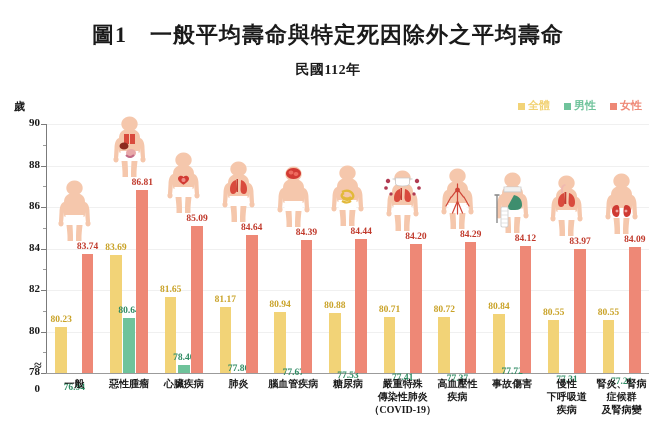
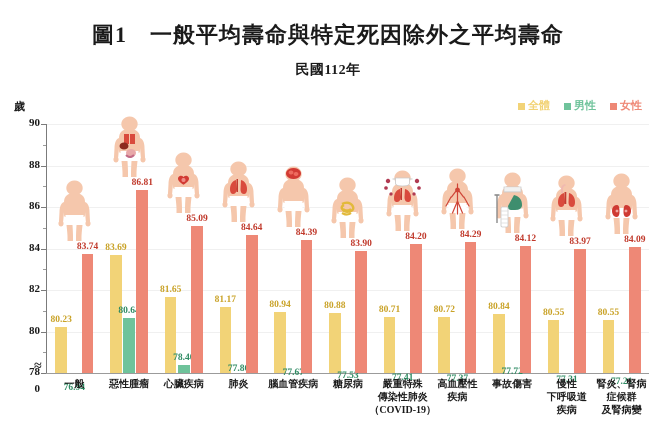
女性/糖尿病: 84.44 -> 83.90
